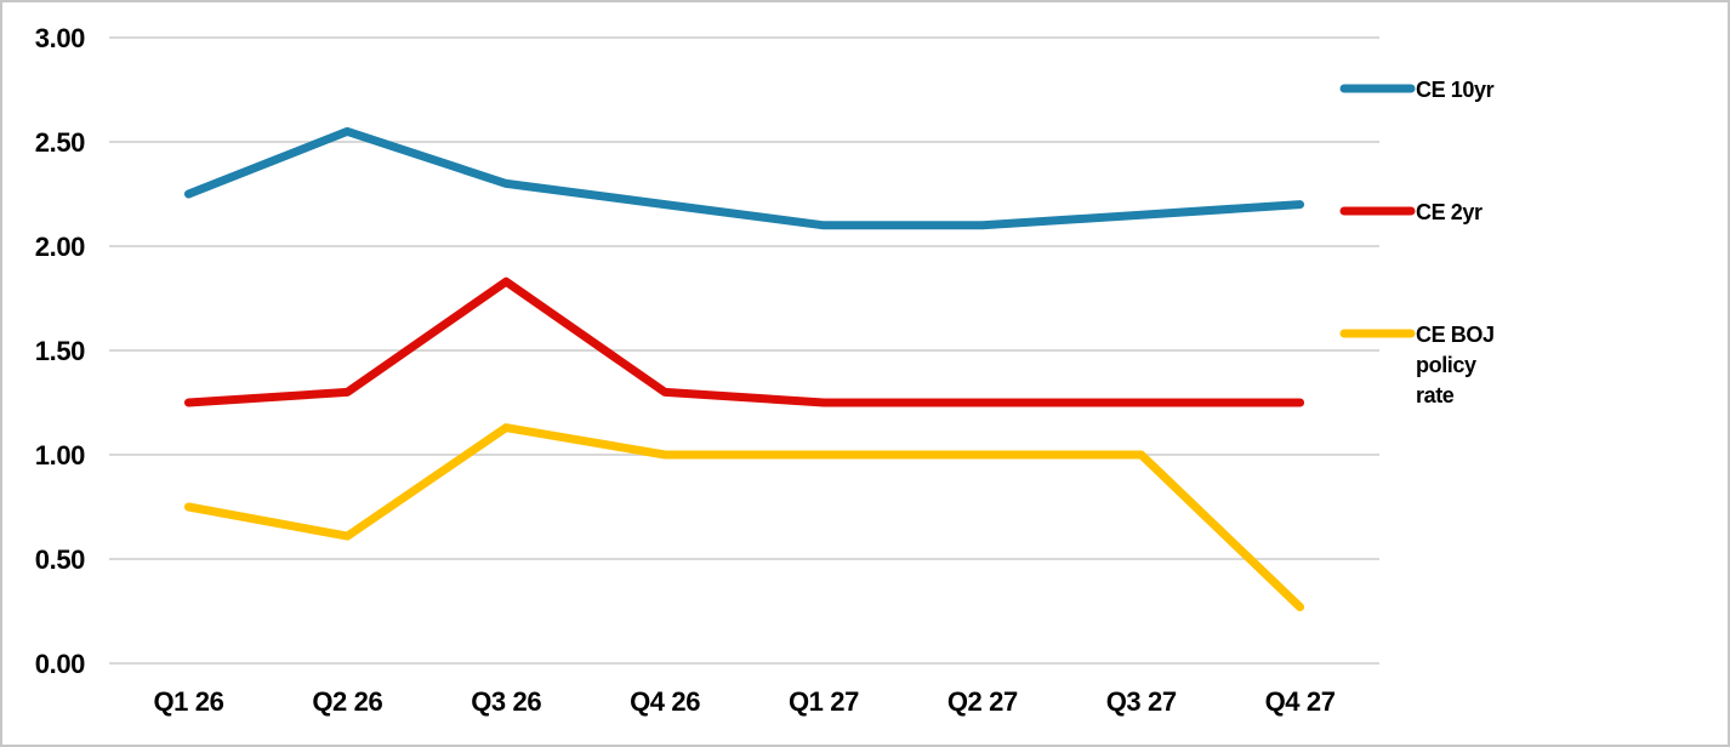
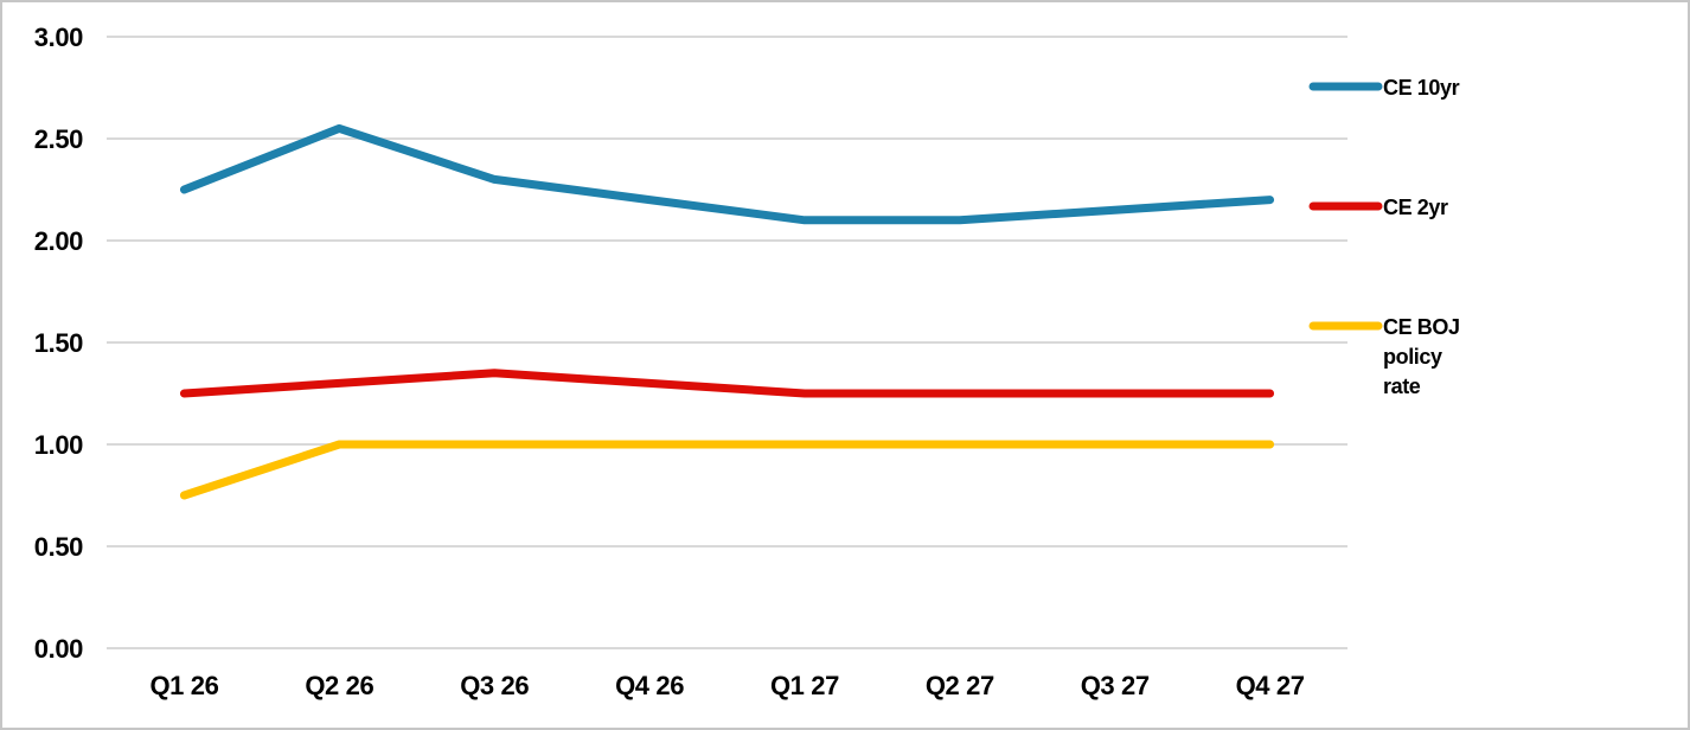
CE BOJ policy rate/Q2 26: 0.61 -> 1.00
CE 2yr/Q3 26: 1.83 -> 1.35
CE BOJ policy rate/Q3 26: 1.13 -> 1.00
CE BOJ policy rate/Q4 27: 0.27 -> 1.00
